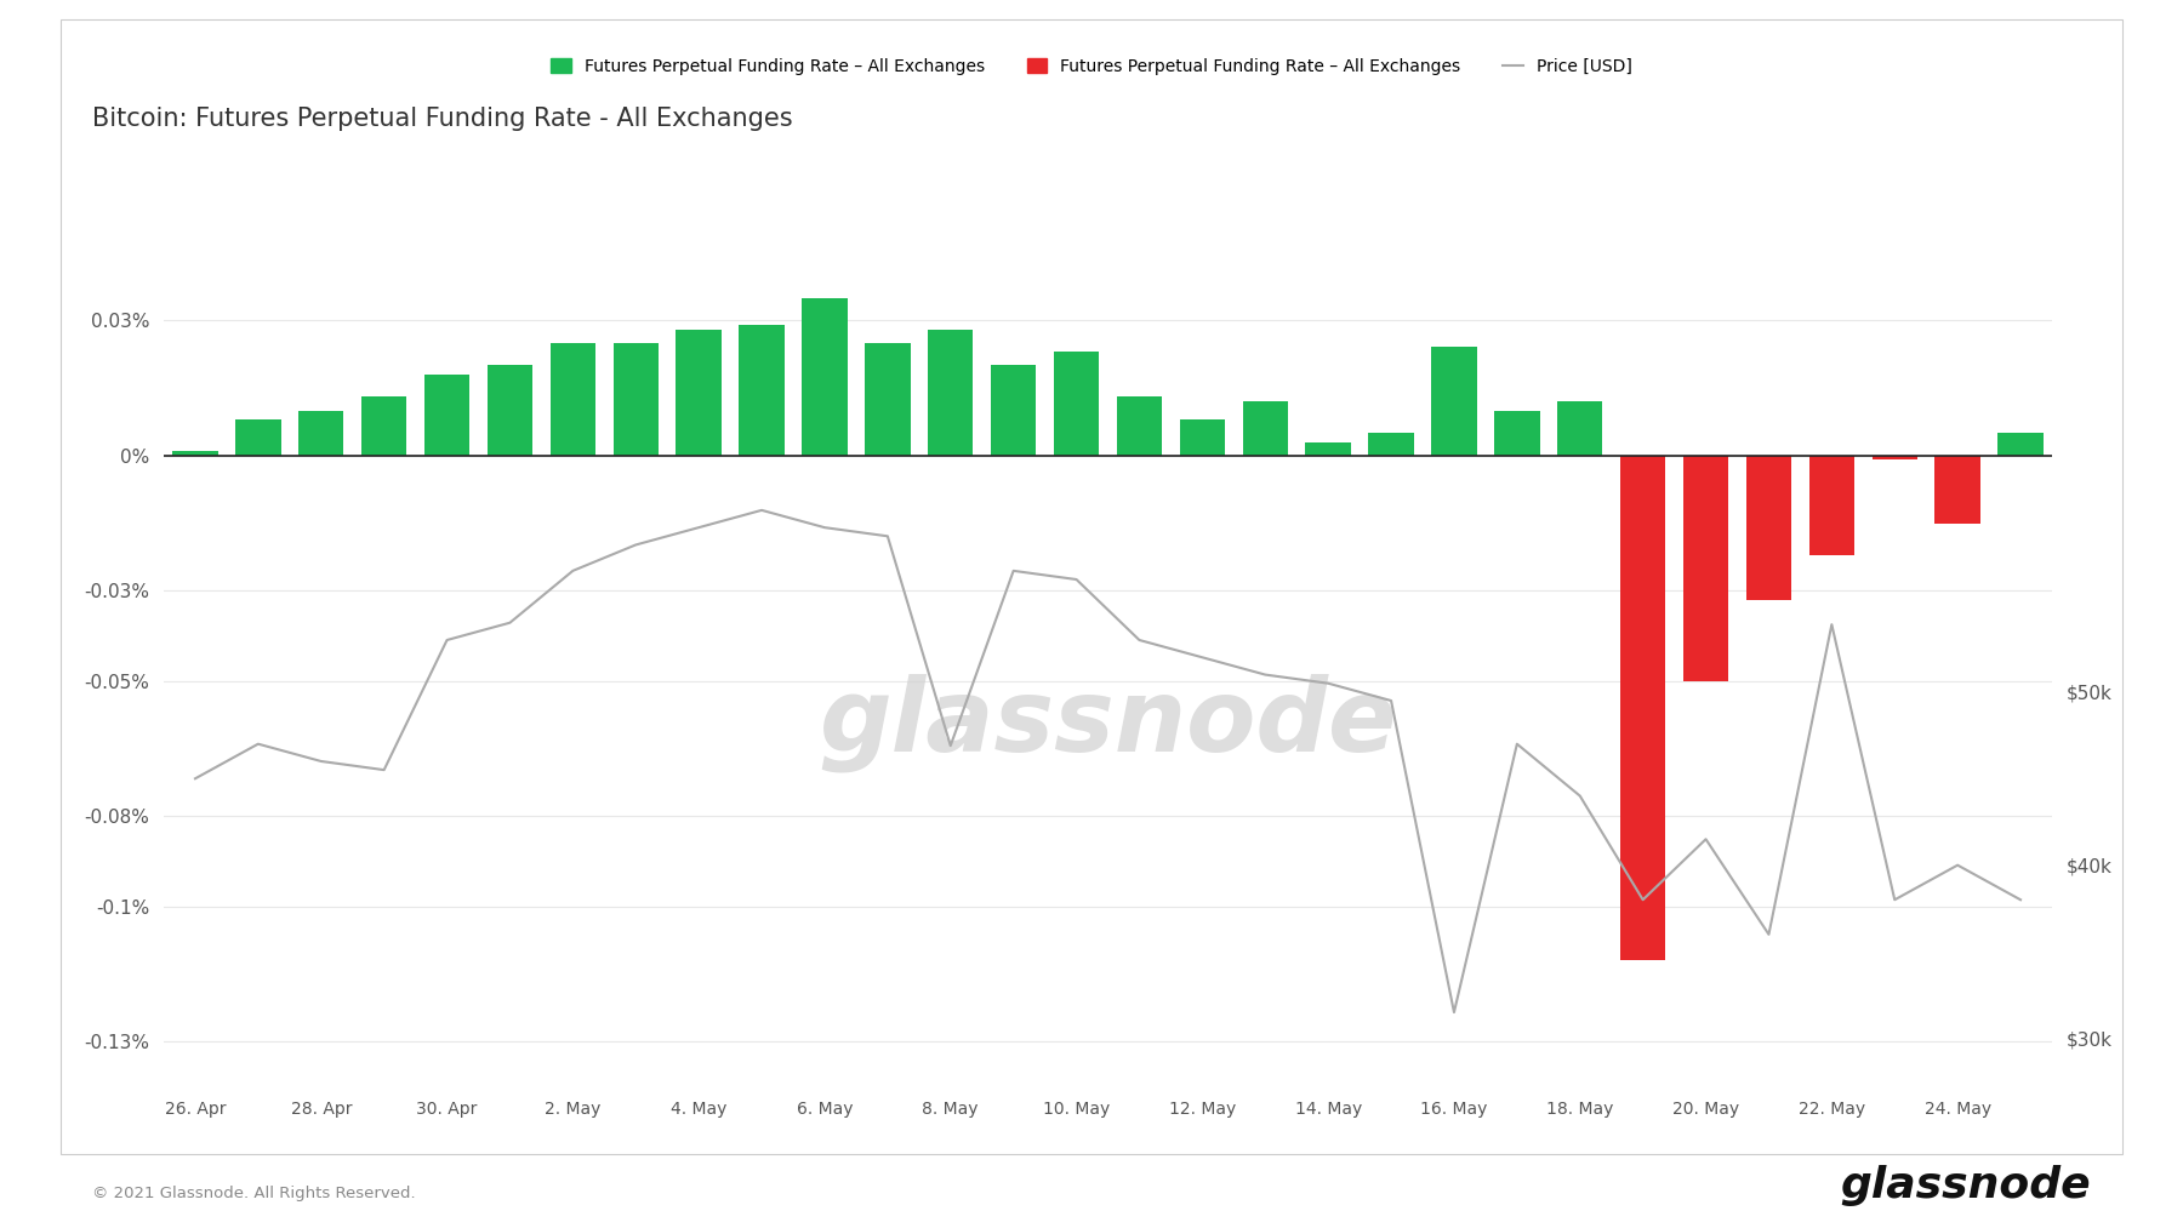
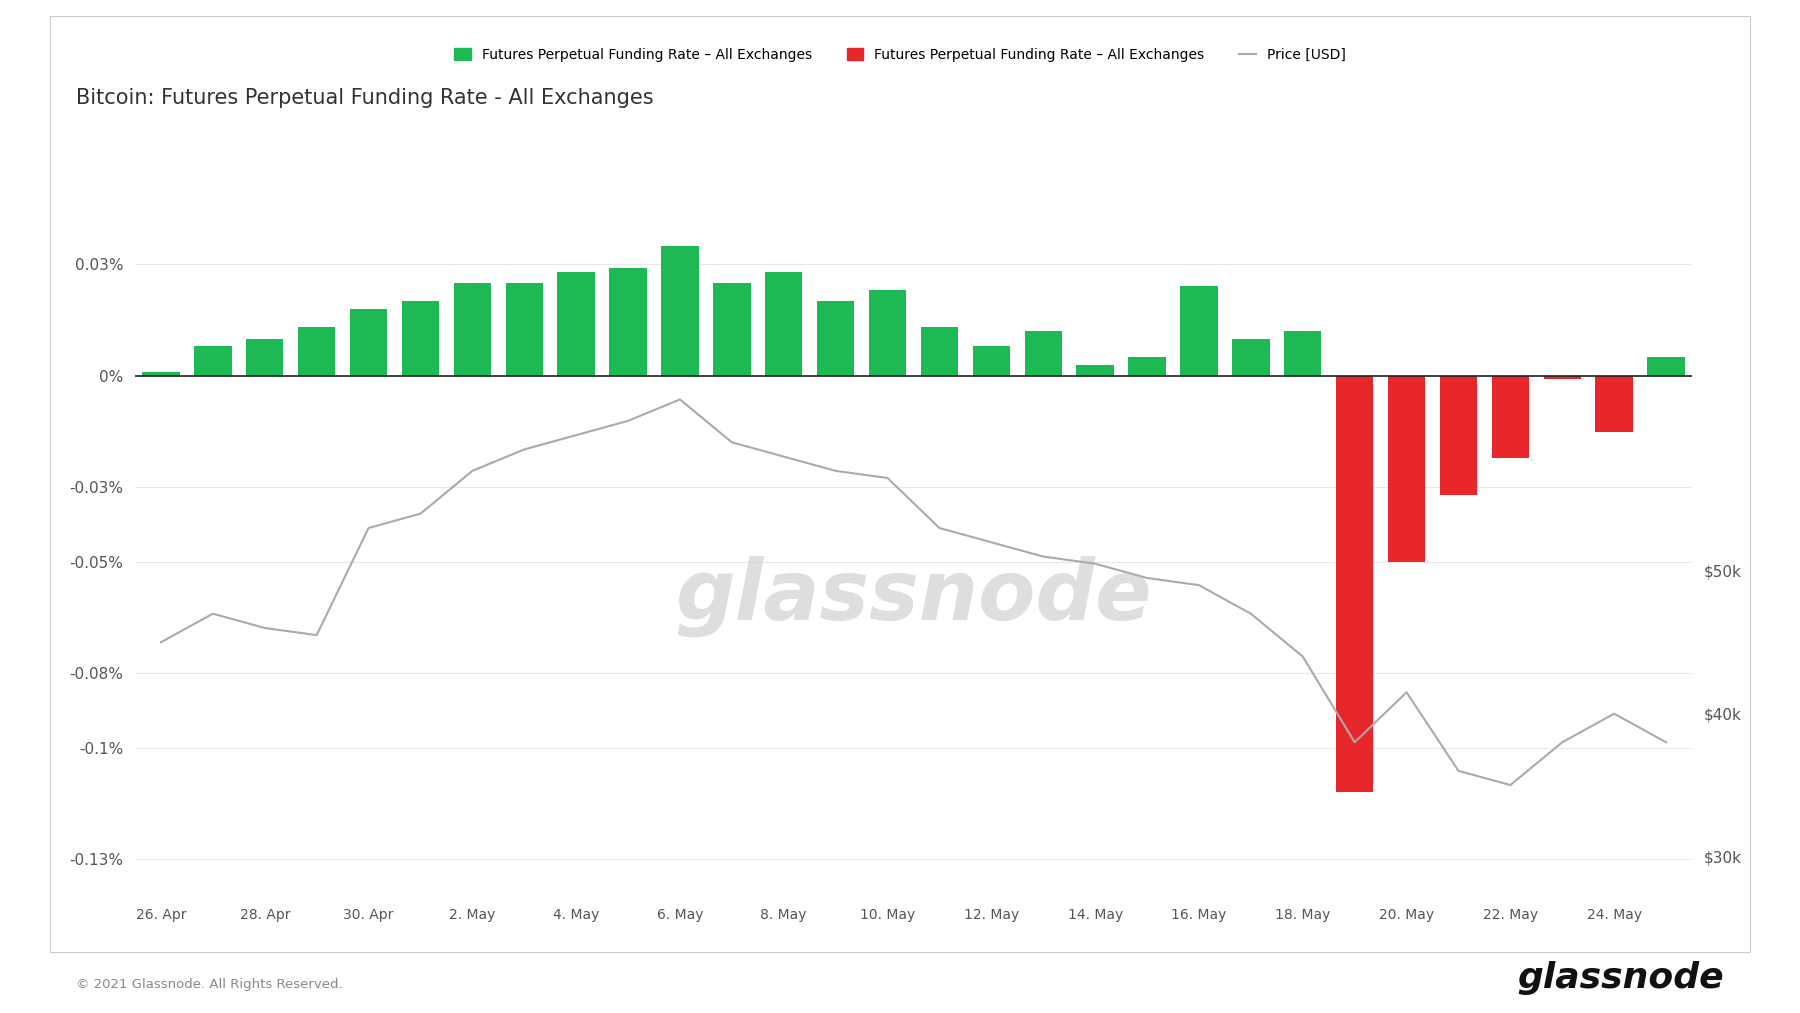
Price [USD]/6. May: $59.5k -> $62.0k
Price [USD]/8. May: $46.9k -> $58.0k
Price [USD]/16. May: $31.5k -> $49.0k
Price [USD]/22. May: $53.9k -> $35.0k
